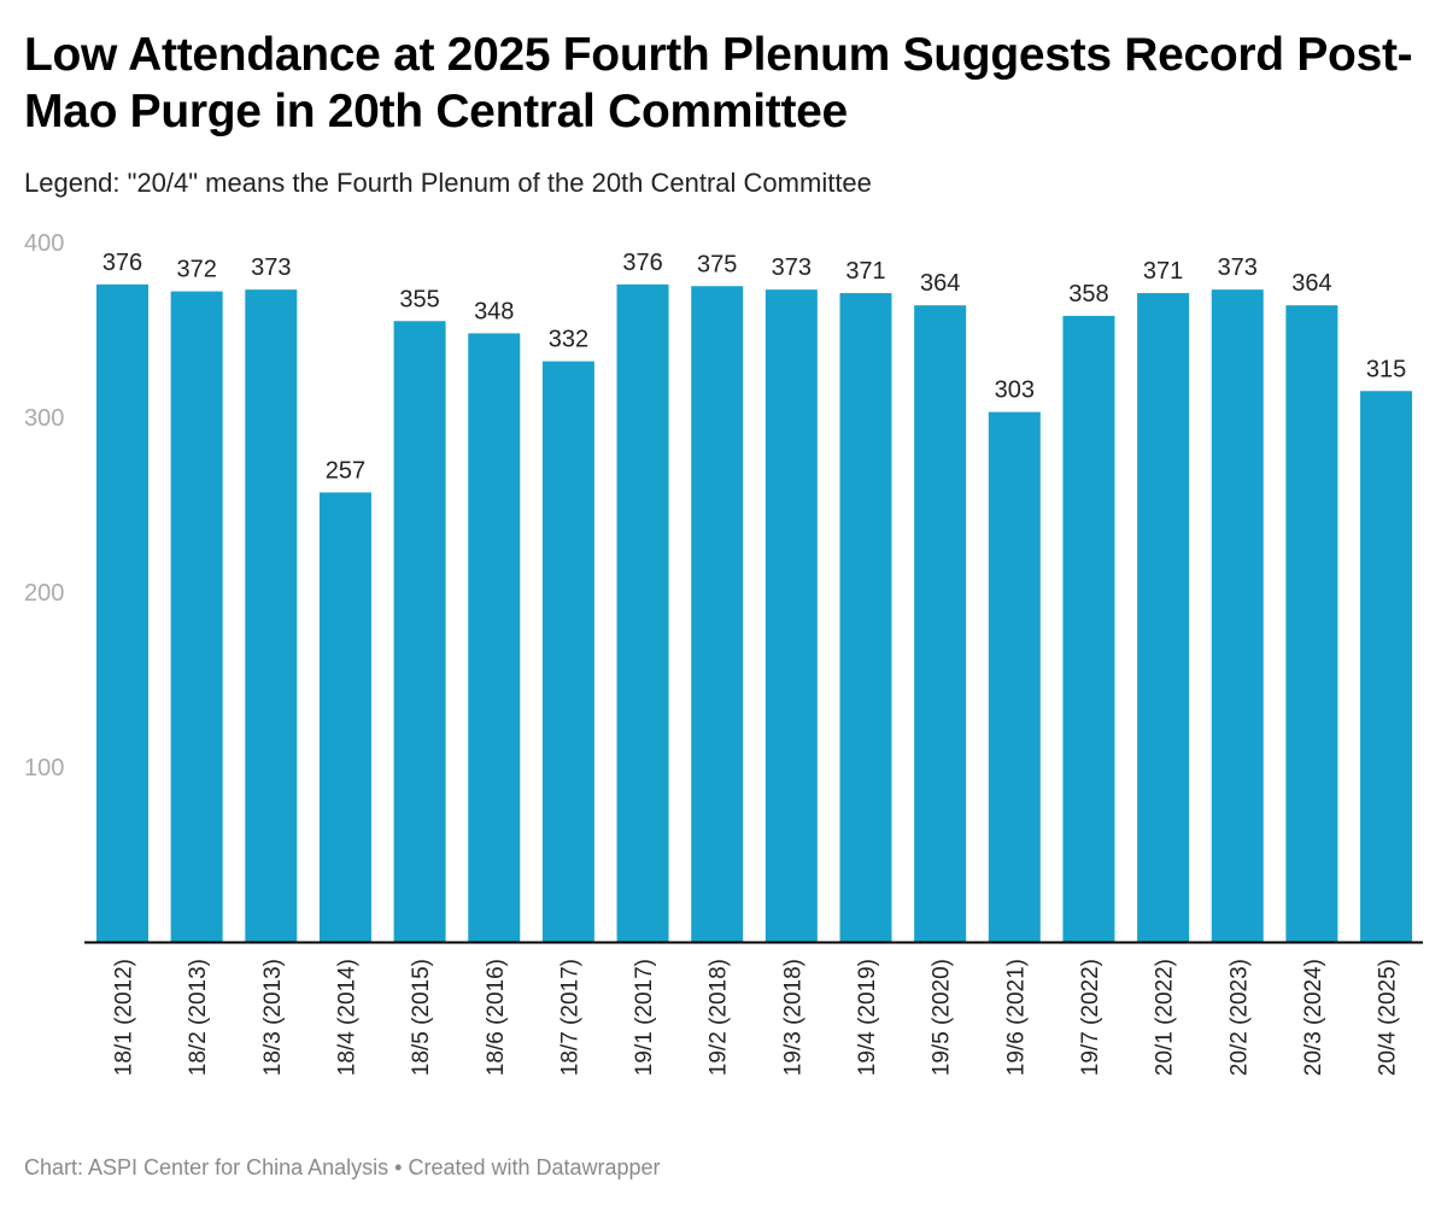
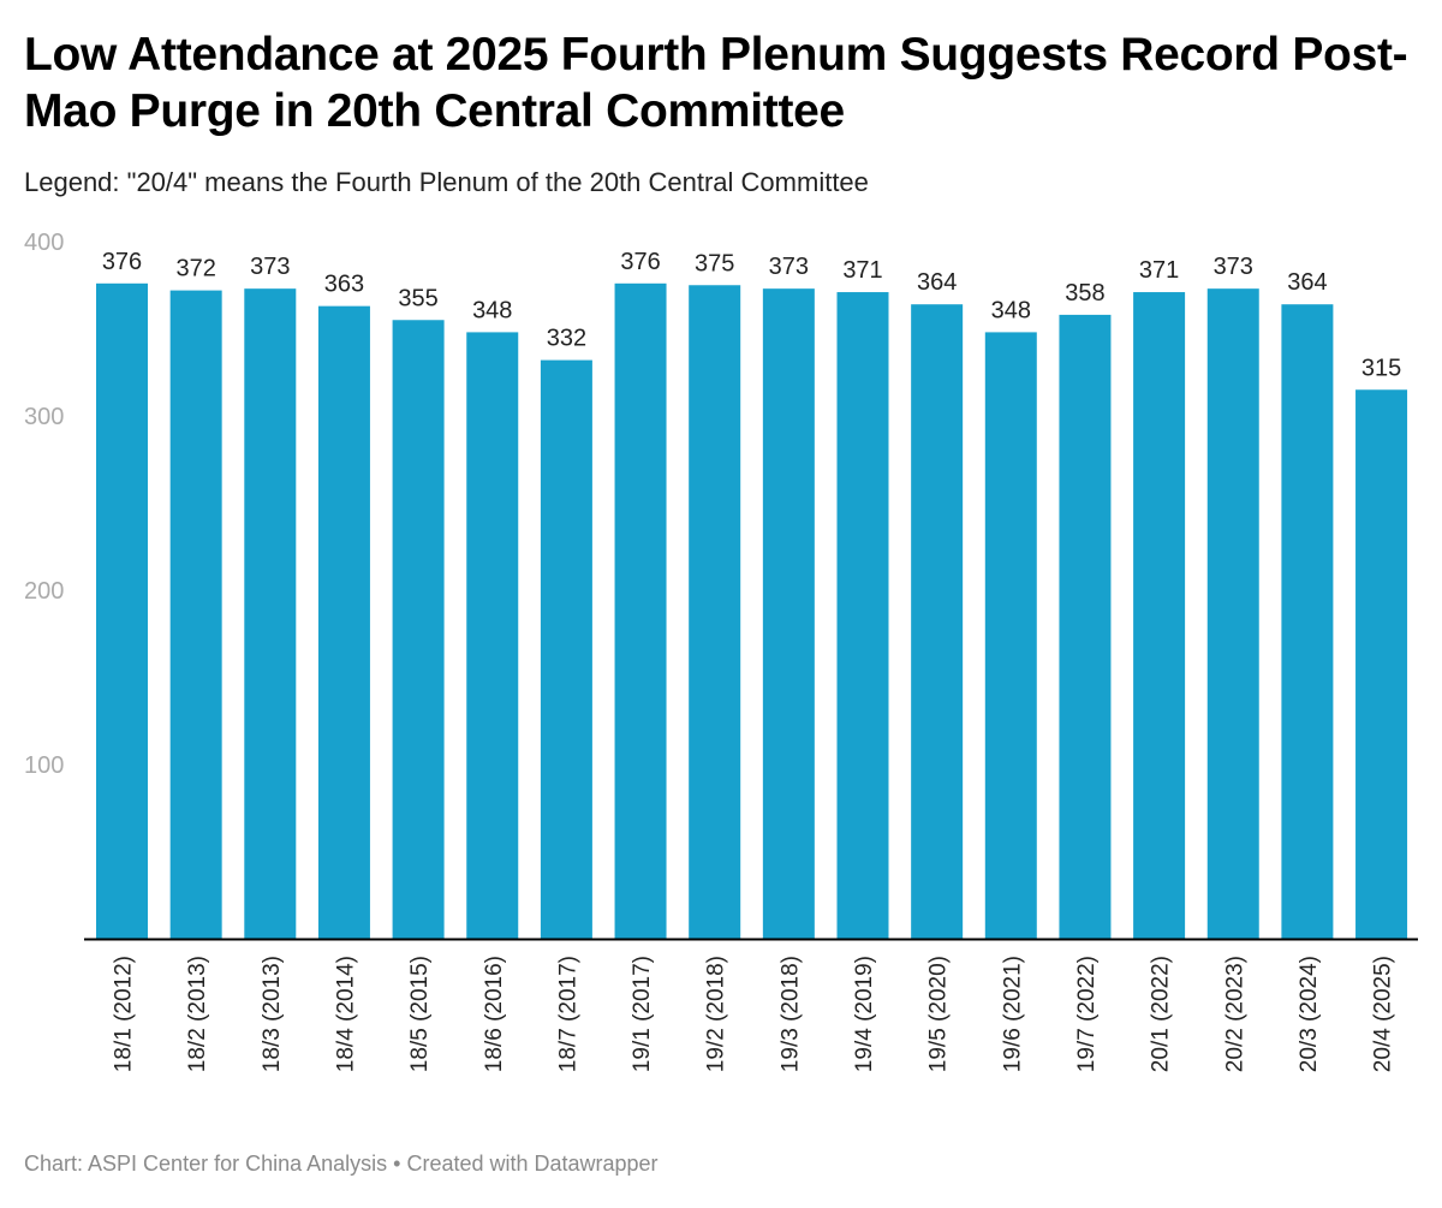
18/4 (2014): 257 -> 363
19/6 (2021): 303 -> 348
